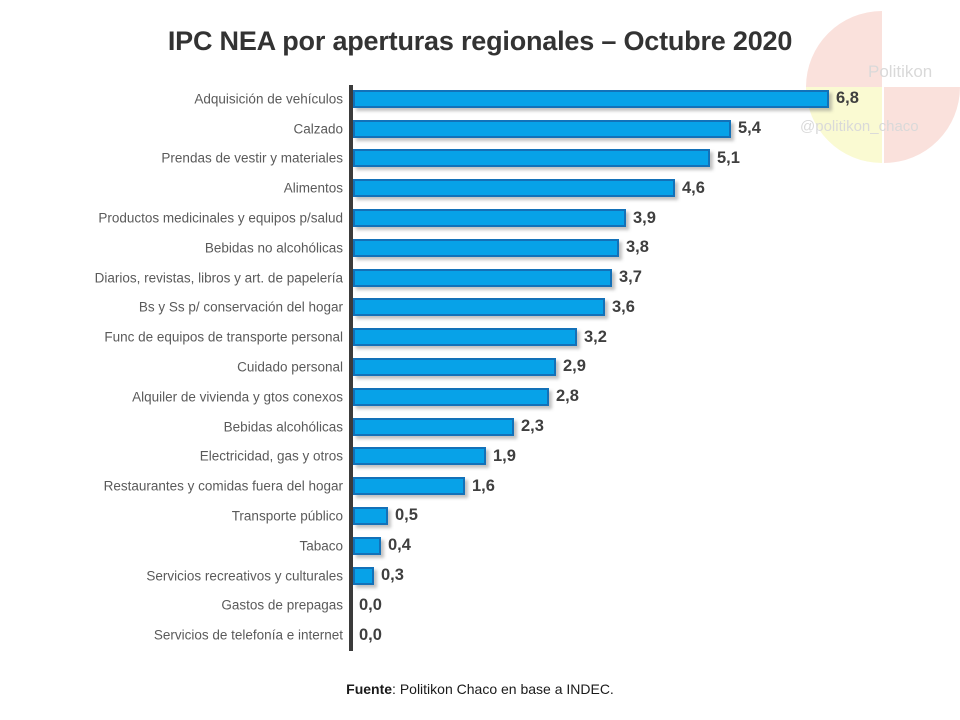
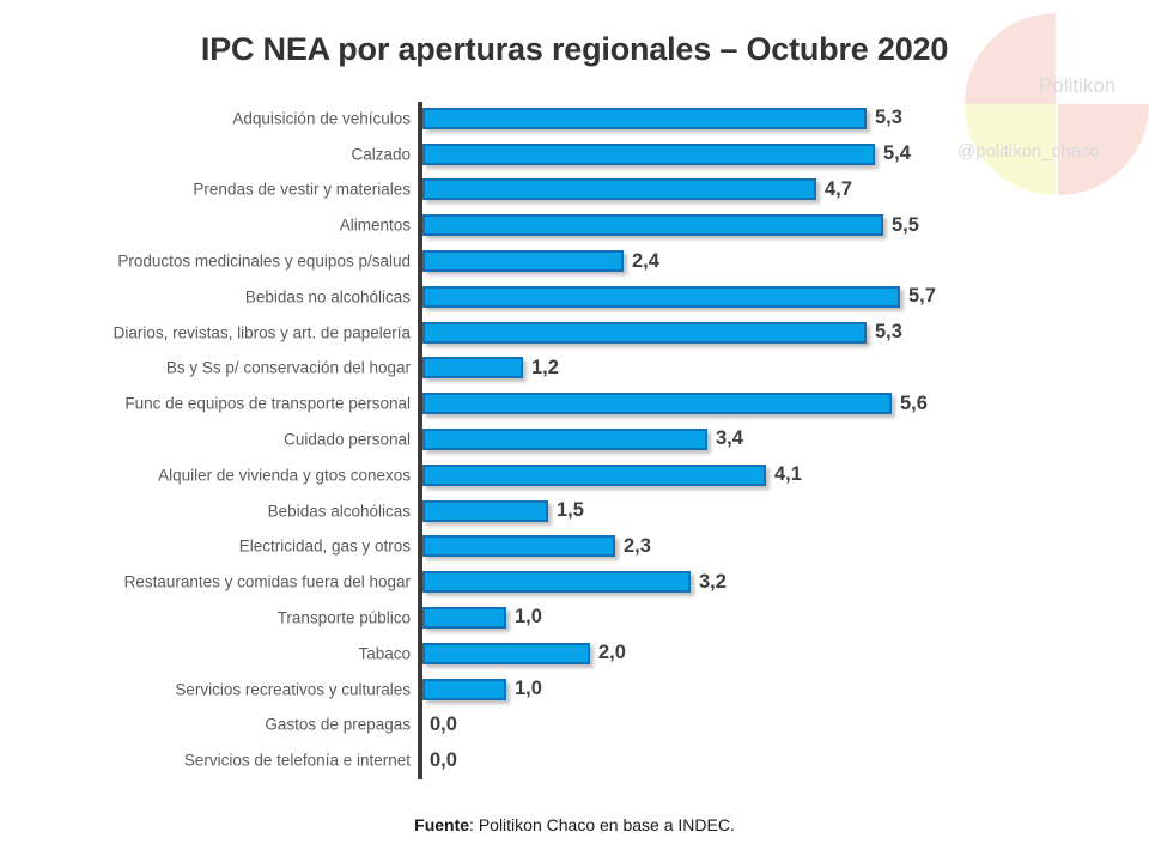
Adquisición de vehículos: 6,8 -> 5,3
Prendas de vestir y materiales: 5,1 -> 4,7
Alimentos: 4,6 -> 5,5
Productos medicinales y equipos p/salud: 3,9 -> 2,4
Bebidas no alcohólicas: 3,8 -> 5,7
Diarios, revistas, libros y art. de papelería: 3,7 -> 5,3
Bs y Ss p/ conservación del hogar: 3,6 -> 1,2
Func de equipos de transporte personal: 3,2 -> 5,6
Cuidado personal: 2,9 -> 3,4
Alquiler de vivienda y gtos conexos: 2,8 -> 4,1
Bebidas alcohólicas: 2,3 -> 1,5
Electricidad, gas y otros: 1,9 -> 2,3
Restaurantes y comidas fuera del hogar: 1,6 -> 3,2
Transporte público: 0,5 -> 1,0
Tabaco: 0,4 -> 2,0
Servicios recreativos y culturales: 0,3 -> 1,0
